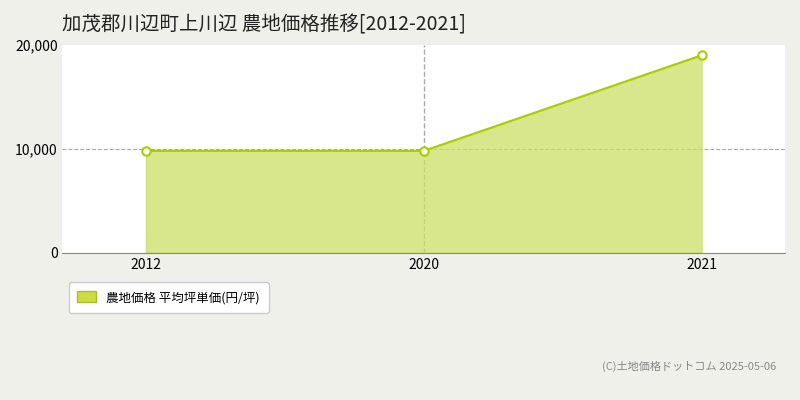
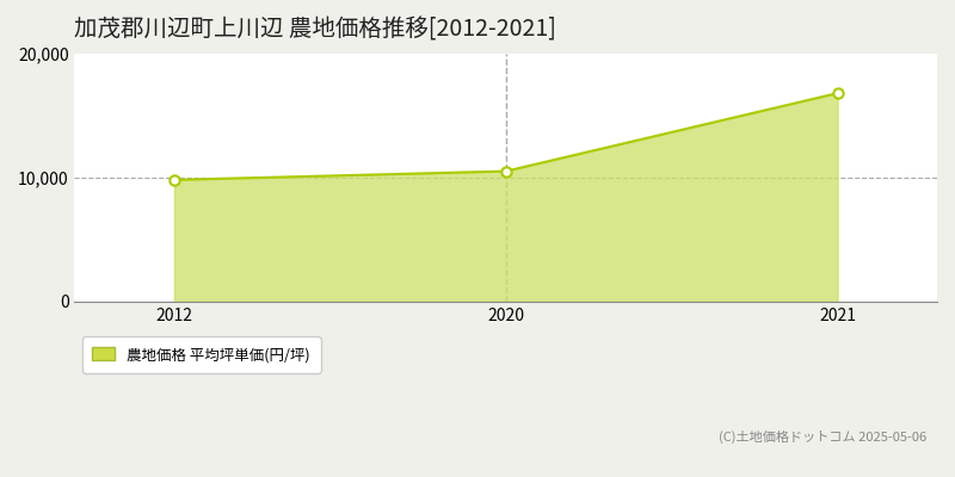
2020: 9,800 -> 10,500
2021: 19,000 -> 16,800
